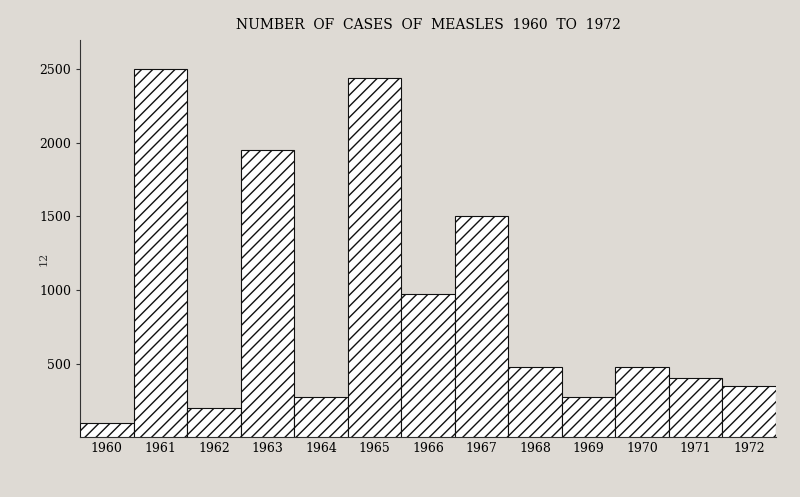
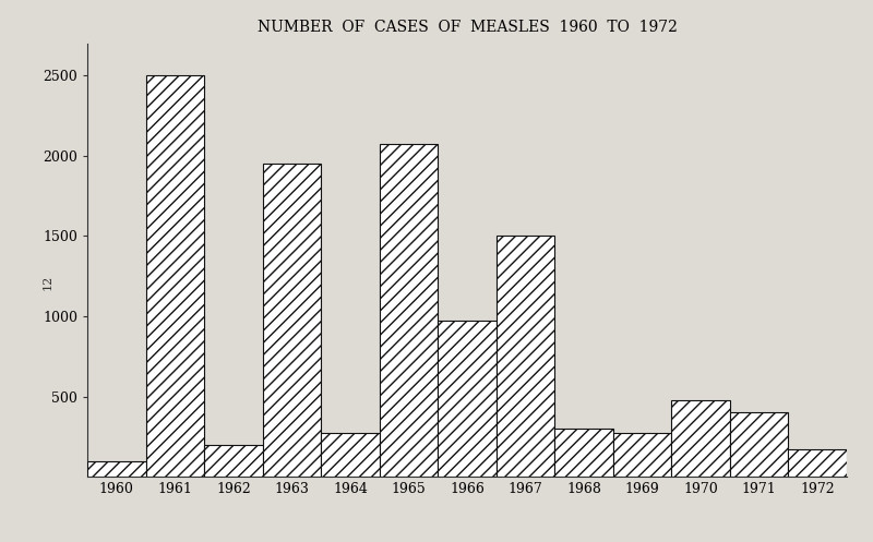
1965: 2440 -> 2080
1968: 480 -> 300
1972: 350 -> 180
